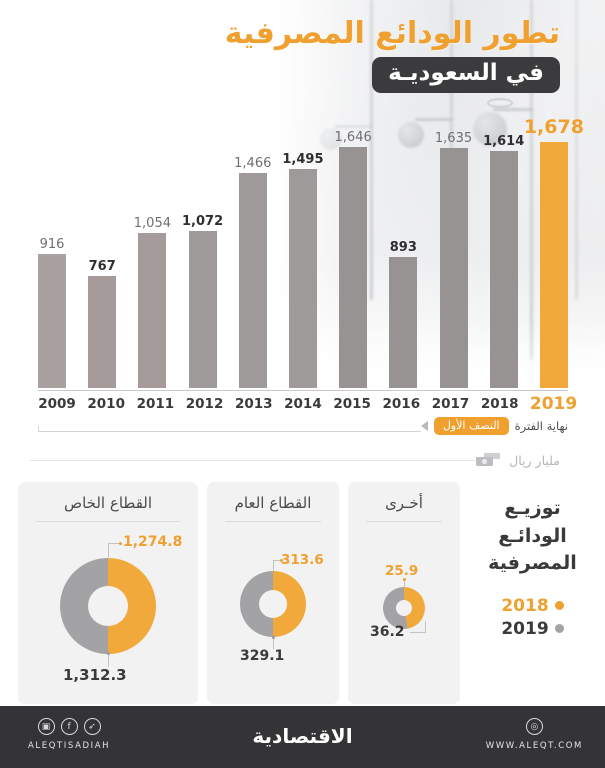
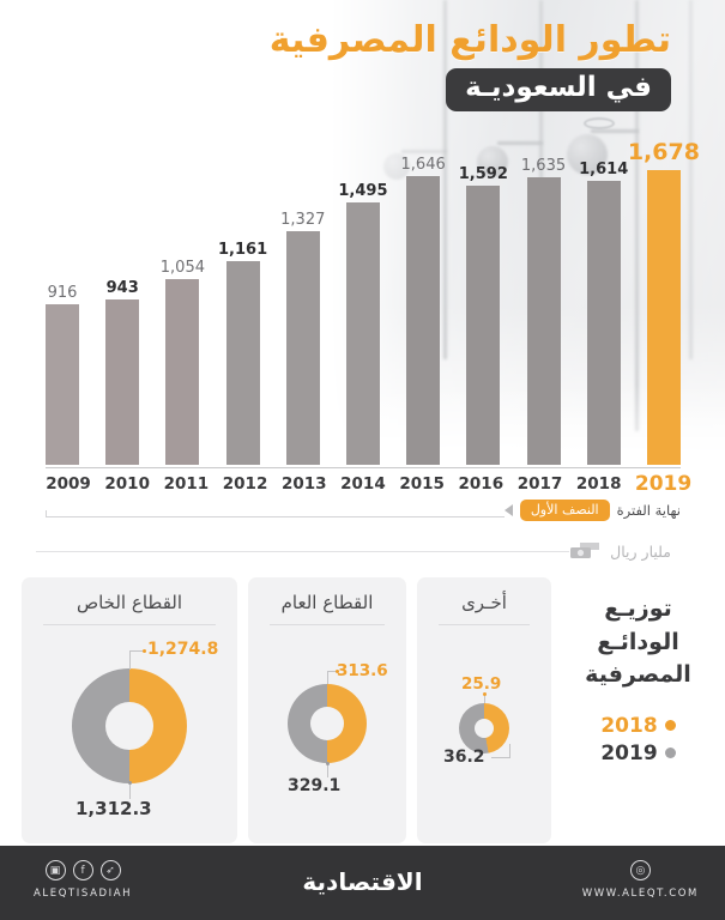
2010: 767 -> 943
2012: 1,072 -> 1,161
2013: 1,466 -> 1,327
2016: 893 -> 1,592
